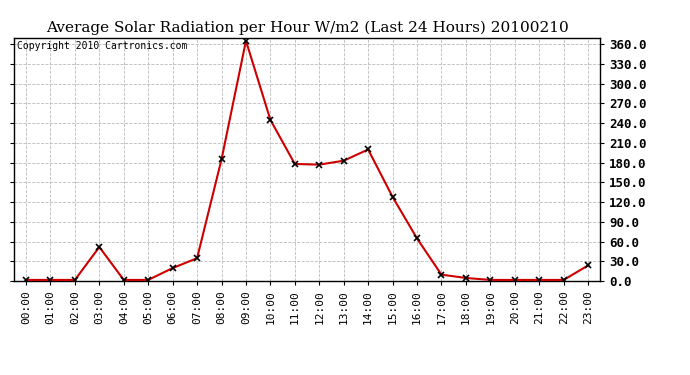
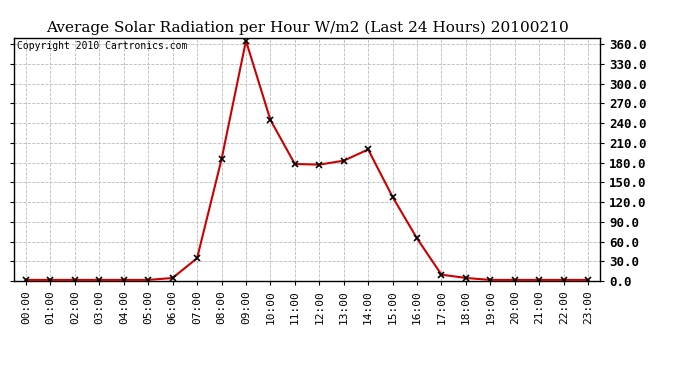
03:00: 52 -> 2
06:00: 20 -> 5
23:00: 24 -> 2
